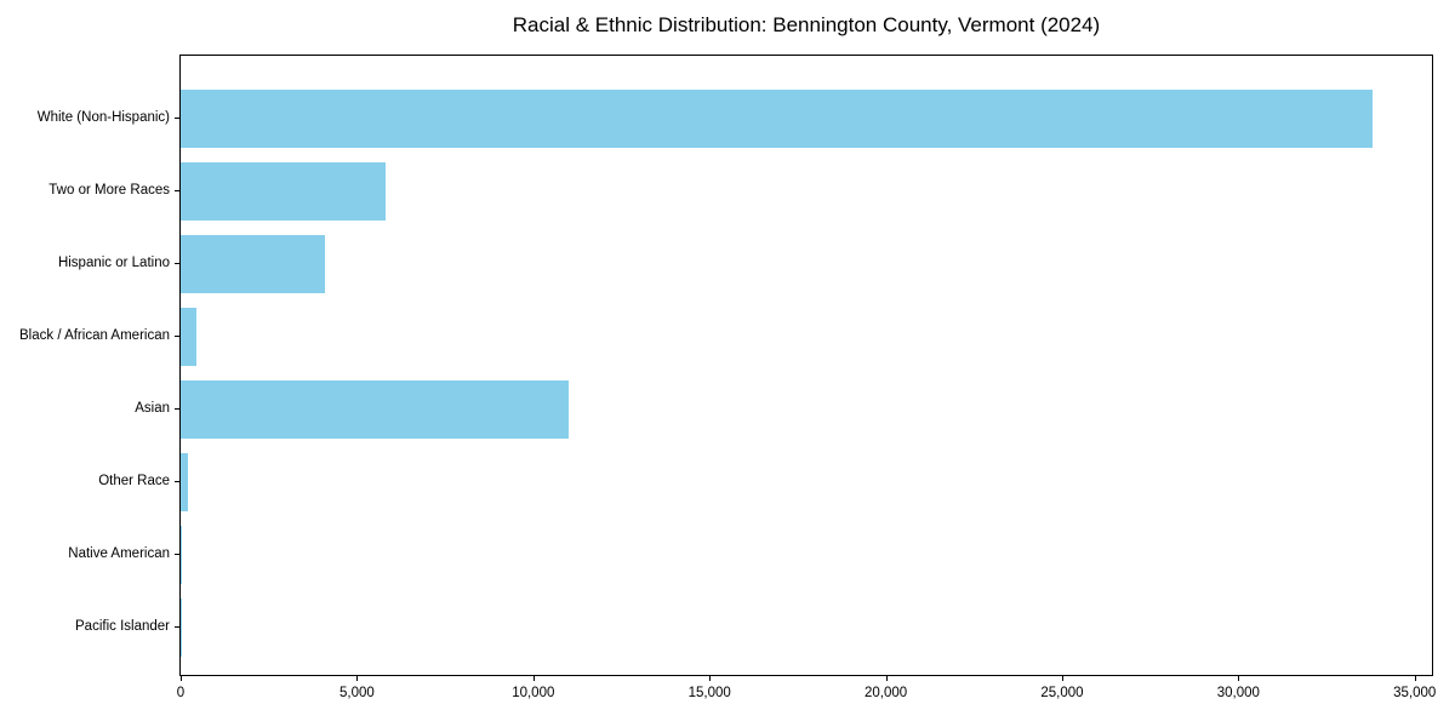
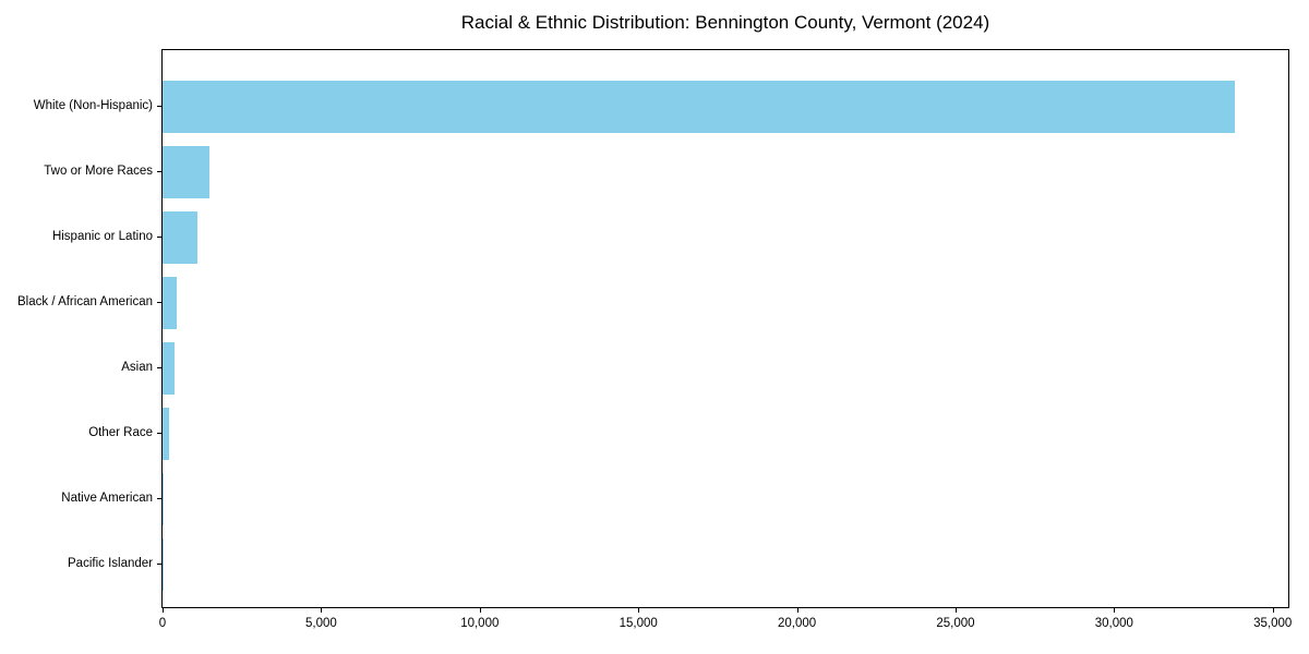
Two or More Races: 5800 -> 1500
Hispanic or Latino: 4100 -> 1100
Asian: 11000 -> 400
